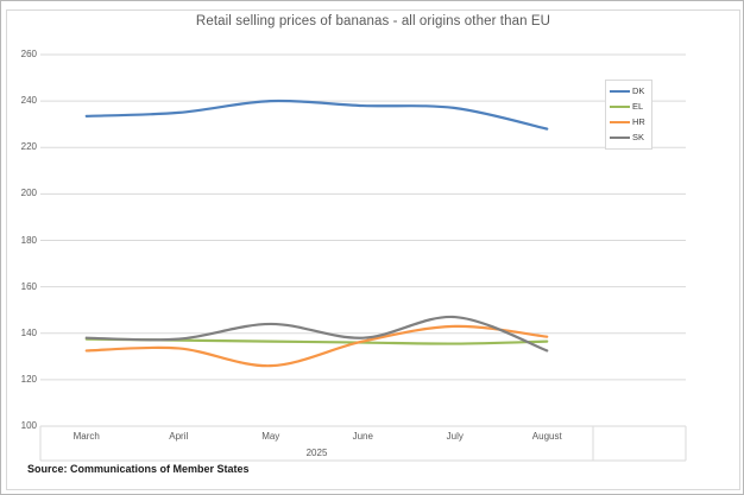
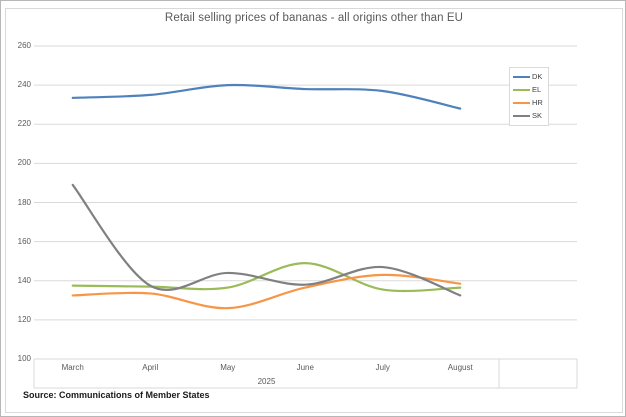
SK/March: 138 -> 189
EL/June: 136 -> 149
